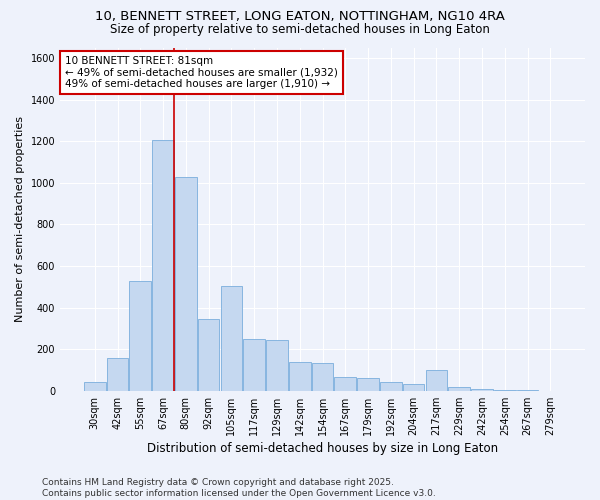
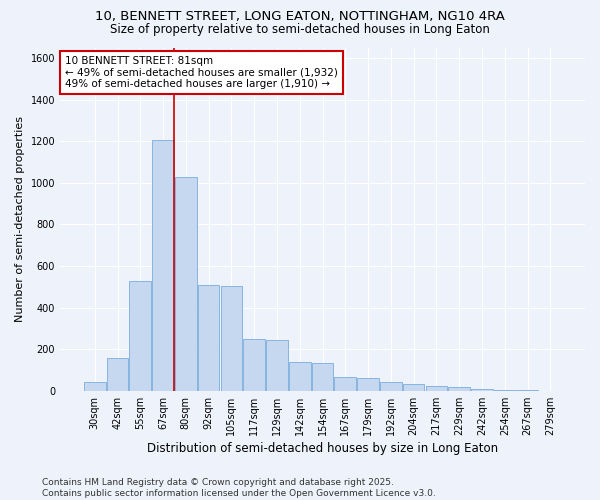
92sqm: 345 -> 510
217sqm: 100 -> 25
